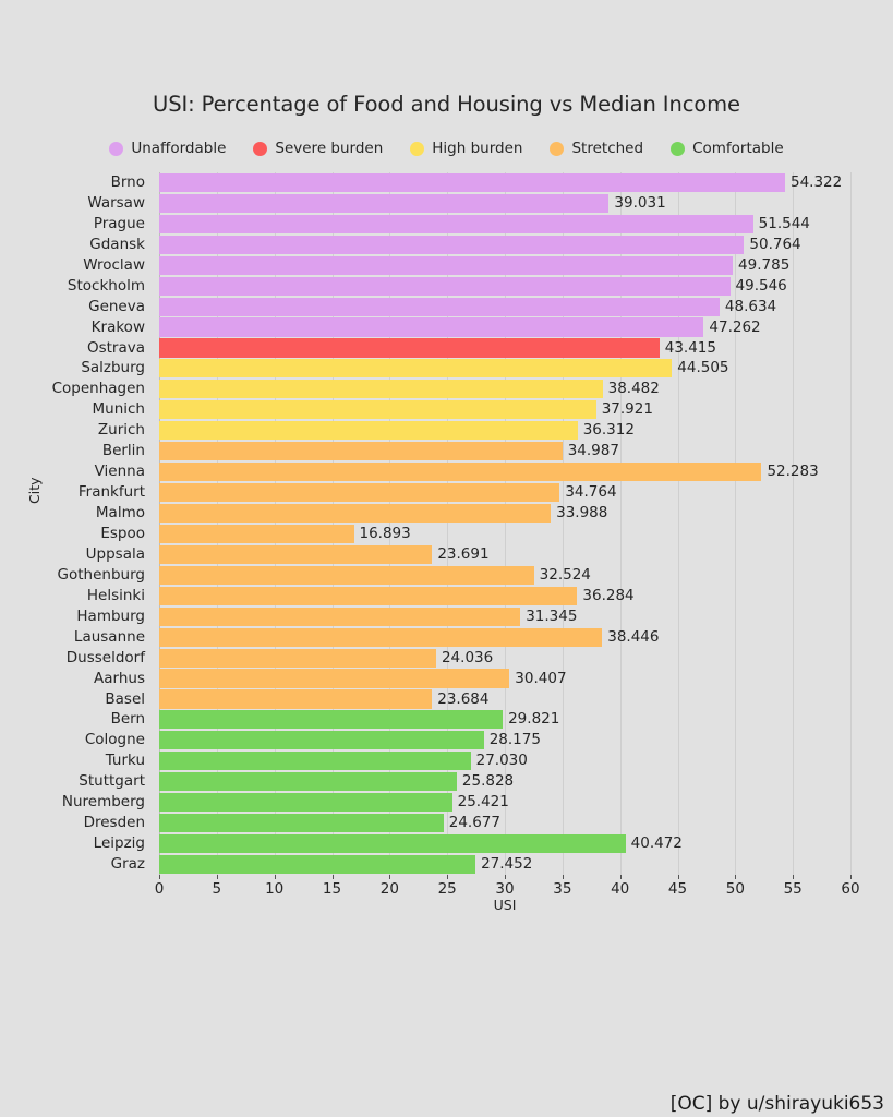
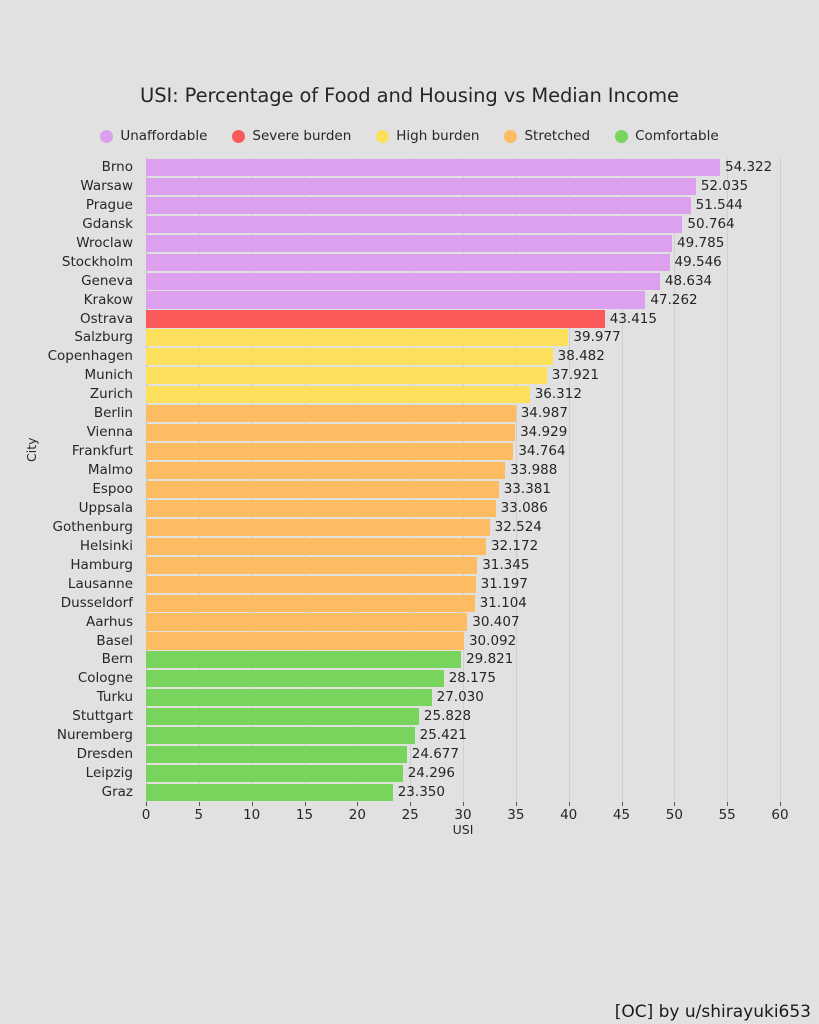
Warsaw: 39.031 -> 52.035
Salzburg: 44.505 -> 39.977
Vienna: 52.283 -> 34.929
Espoo: 16.893 -> 33.381
Uppsala: 23.691 -> 33.086
Helsinki: 36.284 -> 32.172
Lausanne: 38.446 -> 31.197
Dusseldorf: 24.036 -> 31.104
Basel: 23.684 -> 30.092
Leipzig: 40.472 -> 24.296
Graz: 27.452 -> 23.350
